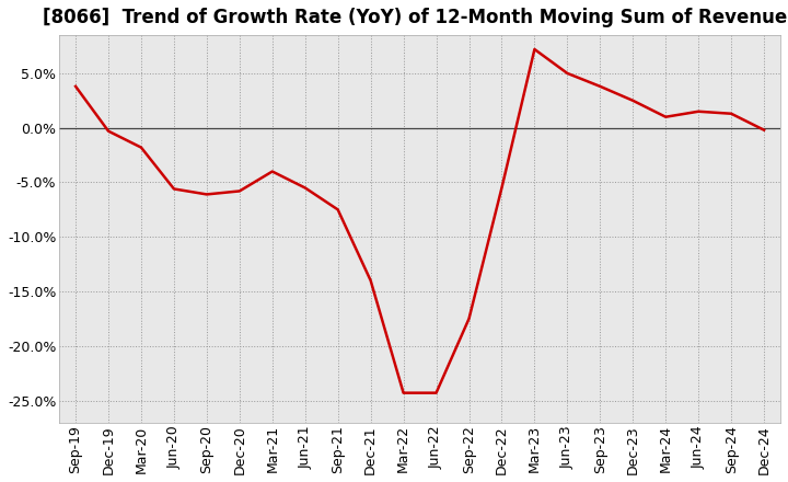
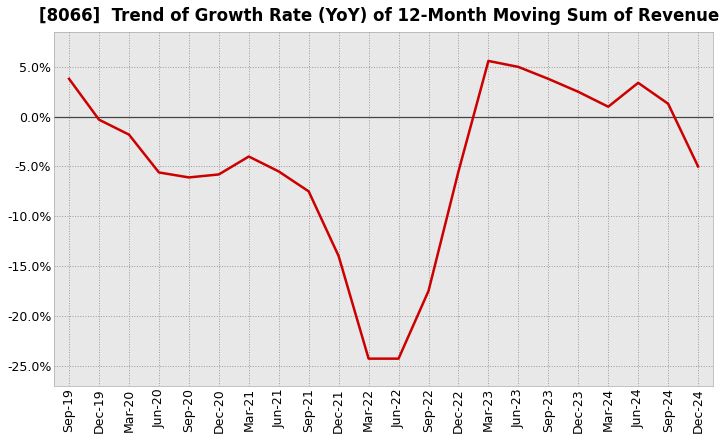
Mar-23: 7.2% -> 5.6%
Jun-24: 1.5% -> 3.4%
Dec-24: -0.2% -> -5.0%
